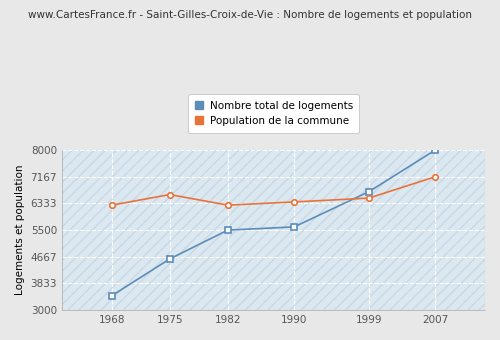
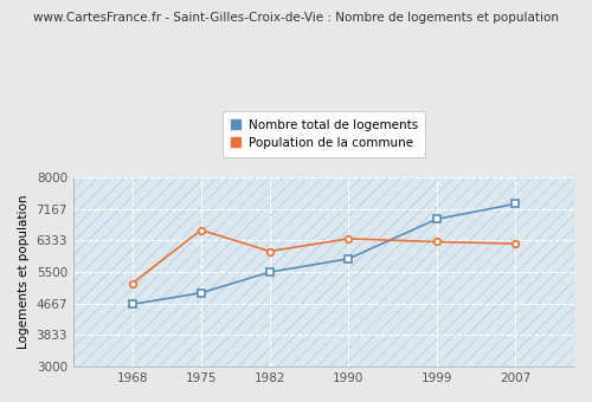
Nombre total de logements/1968: 3450 -> 4650
Population de la commune/1968: 6280 -> 5200
Nombre total de logements/1975: 4600 -> 4950
Population de la commune/1982: 6280 -> 6050
Nombre total de logements/1990: 5600 -> 5850
Nombre total de logements/1999: 6700 -> 6900
Population de la commune/1999: 6500 -> 6300
Nombre total de logements/2007: 8000 -> 7300
Population de la commune/2007: 7170 -> 6250
